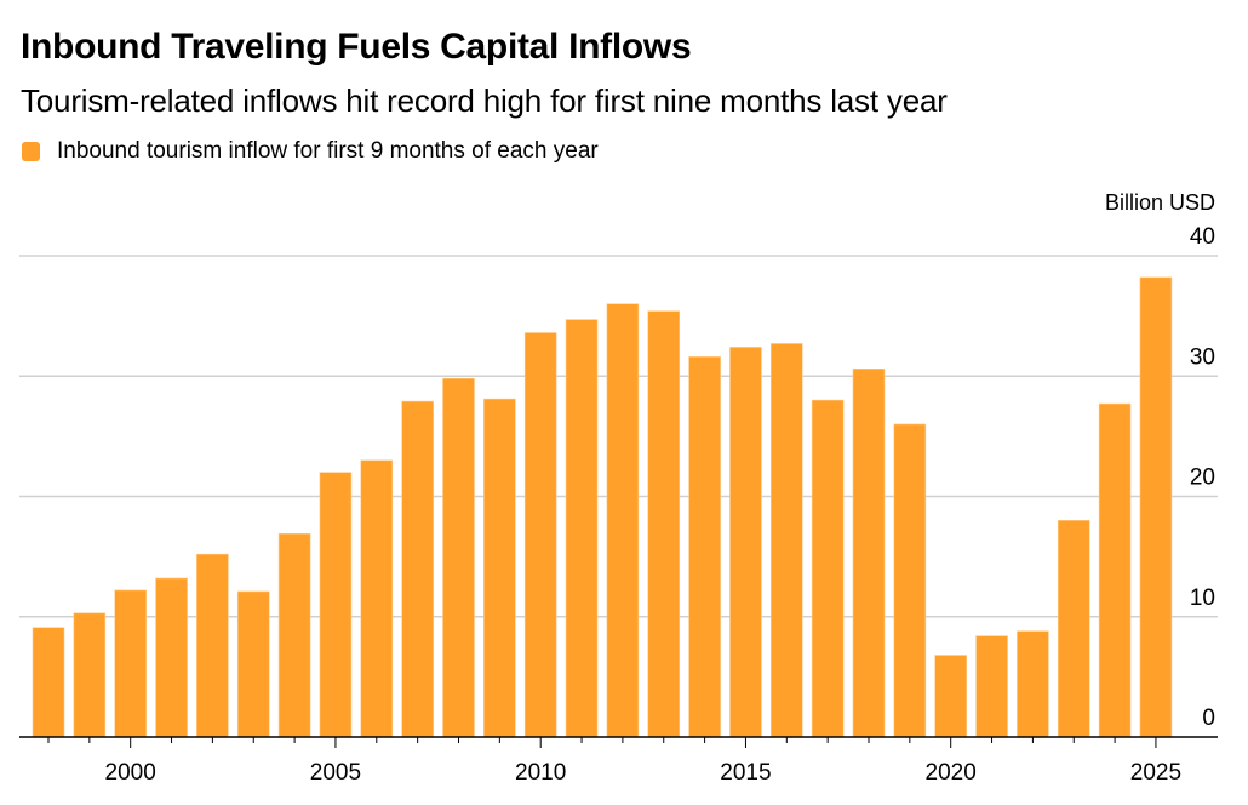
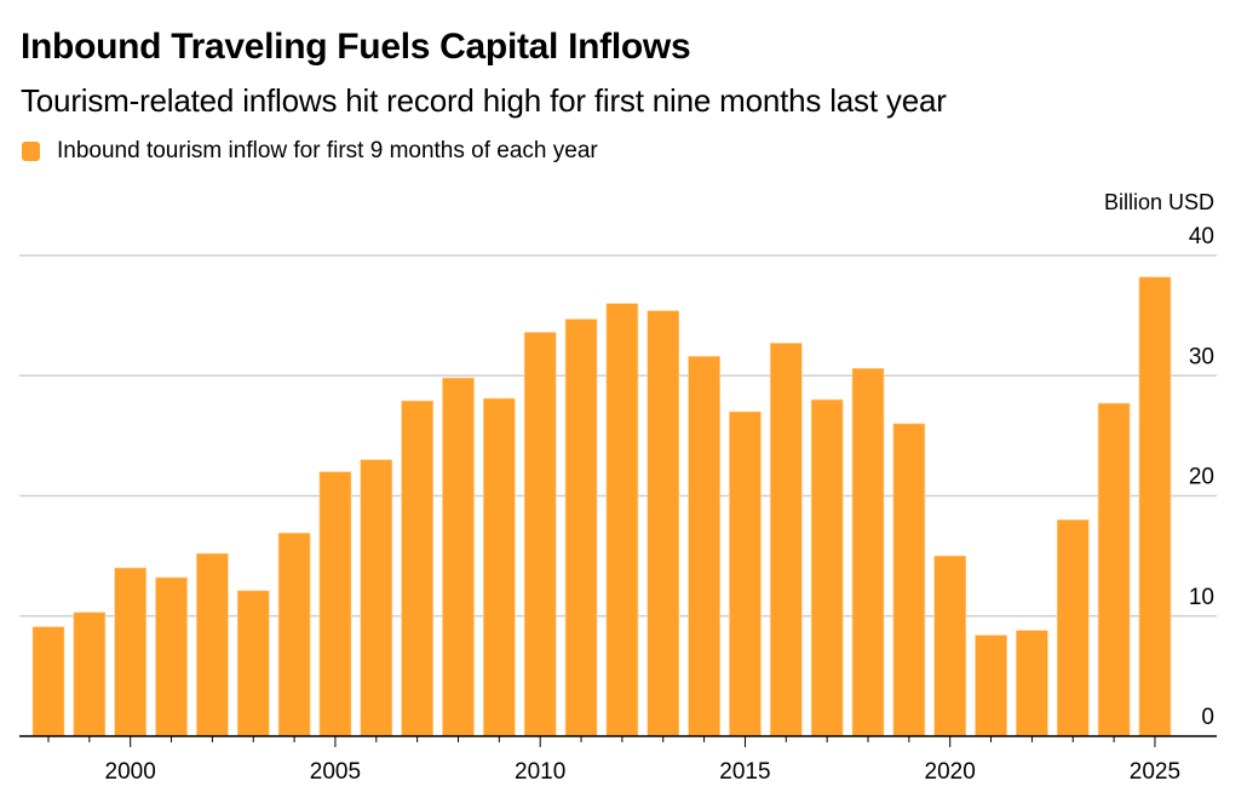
2000: 12 -> 14
2015: 32 -> 27
2020: 7 -> 15
